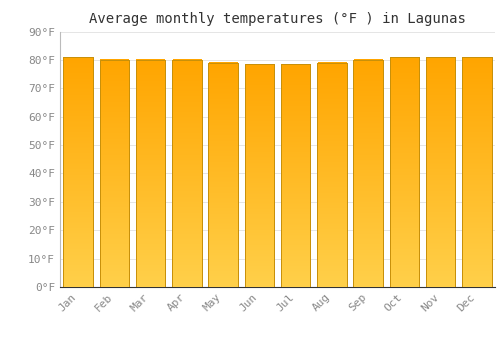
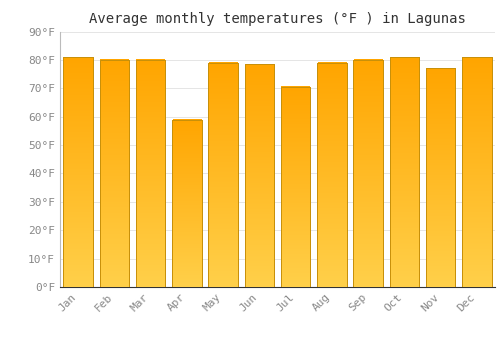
Apr: 80.0°F -> 59.0°F
Jul: 78.5°F -> 70.5°F
Nov: 81.0°F -> 77.0°F
